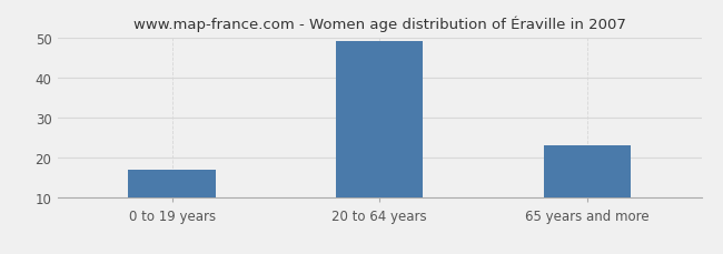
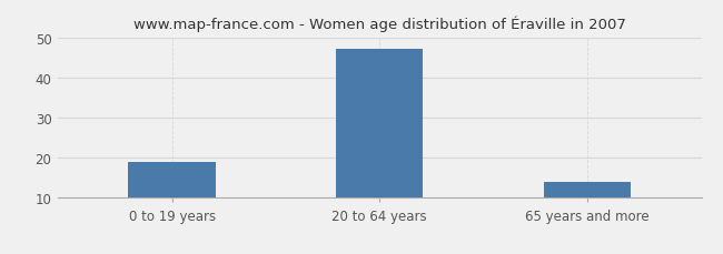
0 to 19 years: 17 -> 19
20 to 64 years: 49 -> 47
65 years and more: 23 -> 14
